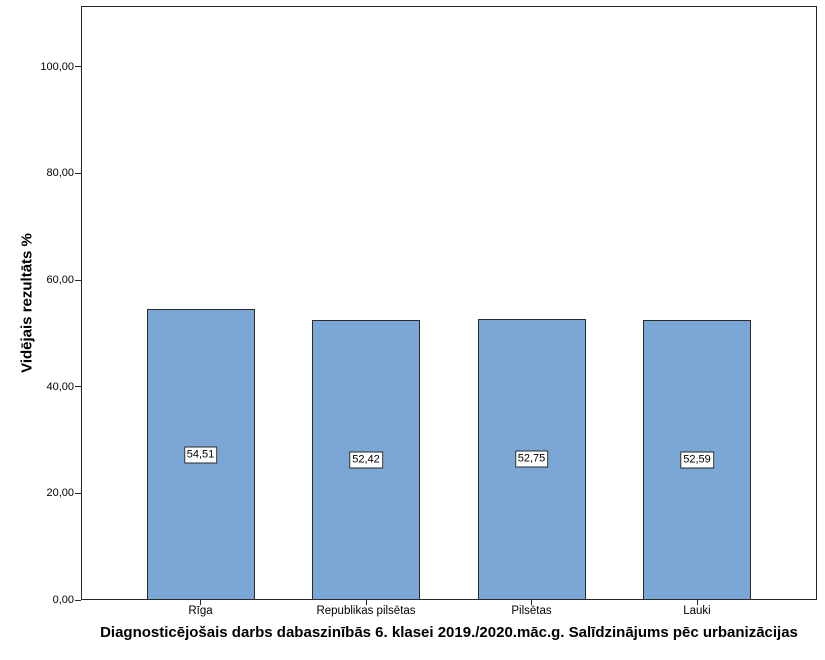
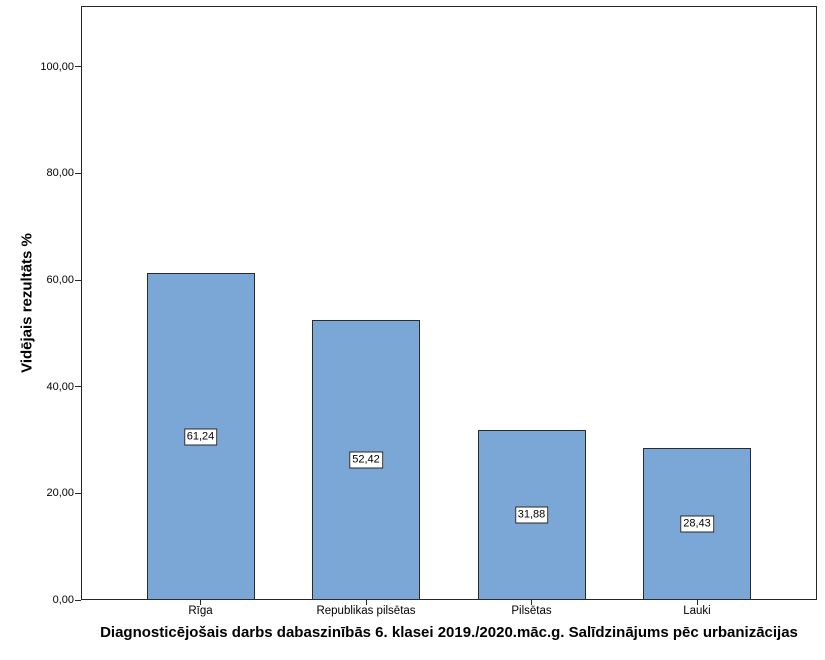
Rīga: 54,51 -> 61,24
Pilsētas: 52,75 -> 31,88
Lauki: 52,59 -> 28,43
